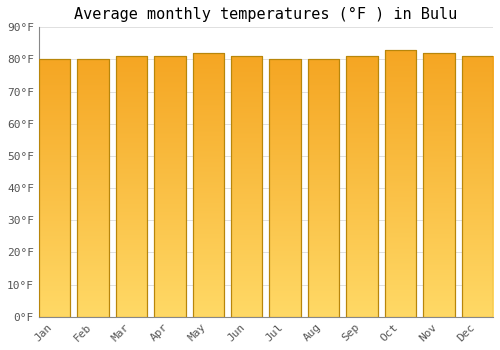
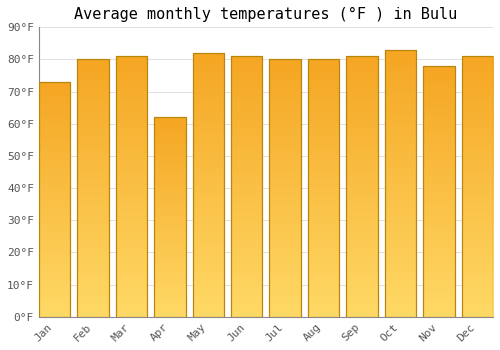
Jan: 80°F -> 73°F
Apr: 81°F -> 62°F
Nov: 82°F -> 78°F
